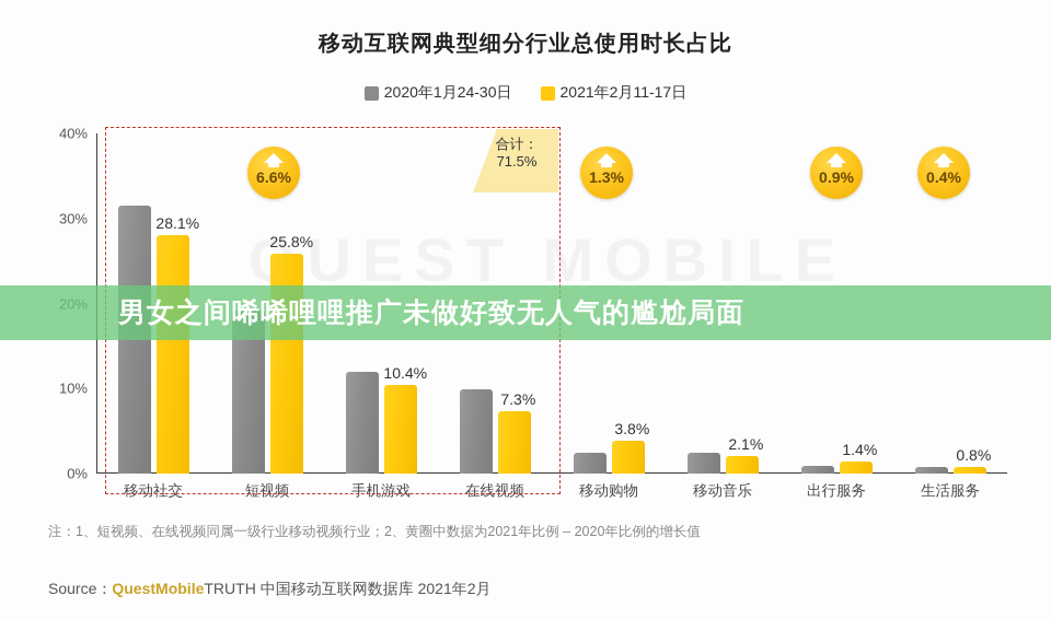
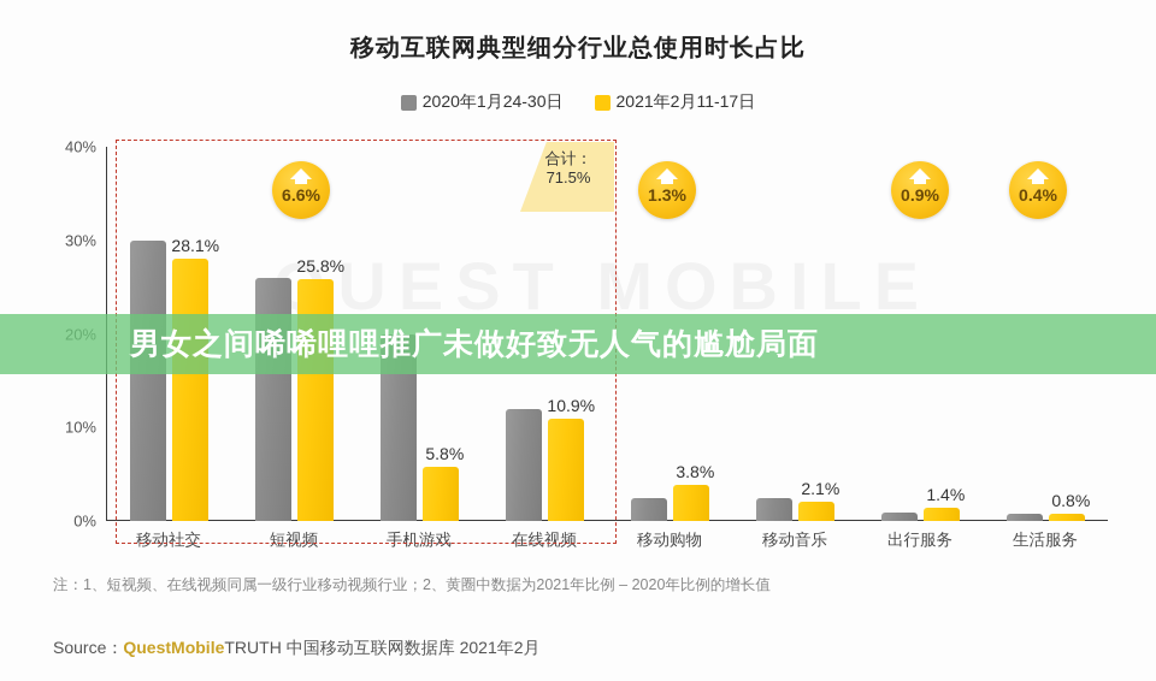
2020年1月24-30日/移动社交: 32% -> 30%
2020年1月24-30日/短视频: 19% -> 26%
2020年1月24-30日/手机游戏: 12% -> 20%
2021年2月11-17日/手机游戏: 10.4% -> 5.8%
2020年1月24-30日/在线视频: 10% -> 12%
2021年2月11-17日/在线视频: 7.3% -> 10.9%
